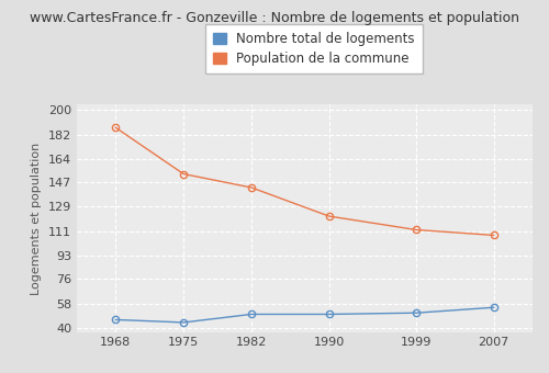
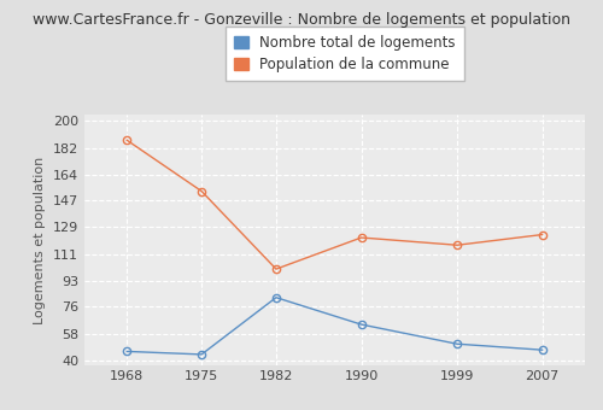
Nombre total de logements/1982: 50 -> 82
Population de la commune/1982: 143 -> 101
Nombre total de logements/1990: 50 -> 64
Population de la commune/1999: 112 -> 117
Nombre total de logements/2007: 55 -> 47
Population de la commune/2007: 108 -> 124
